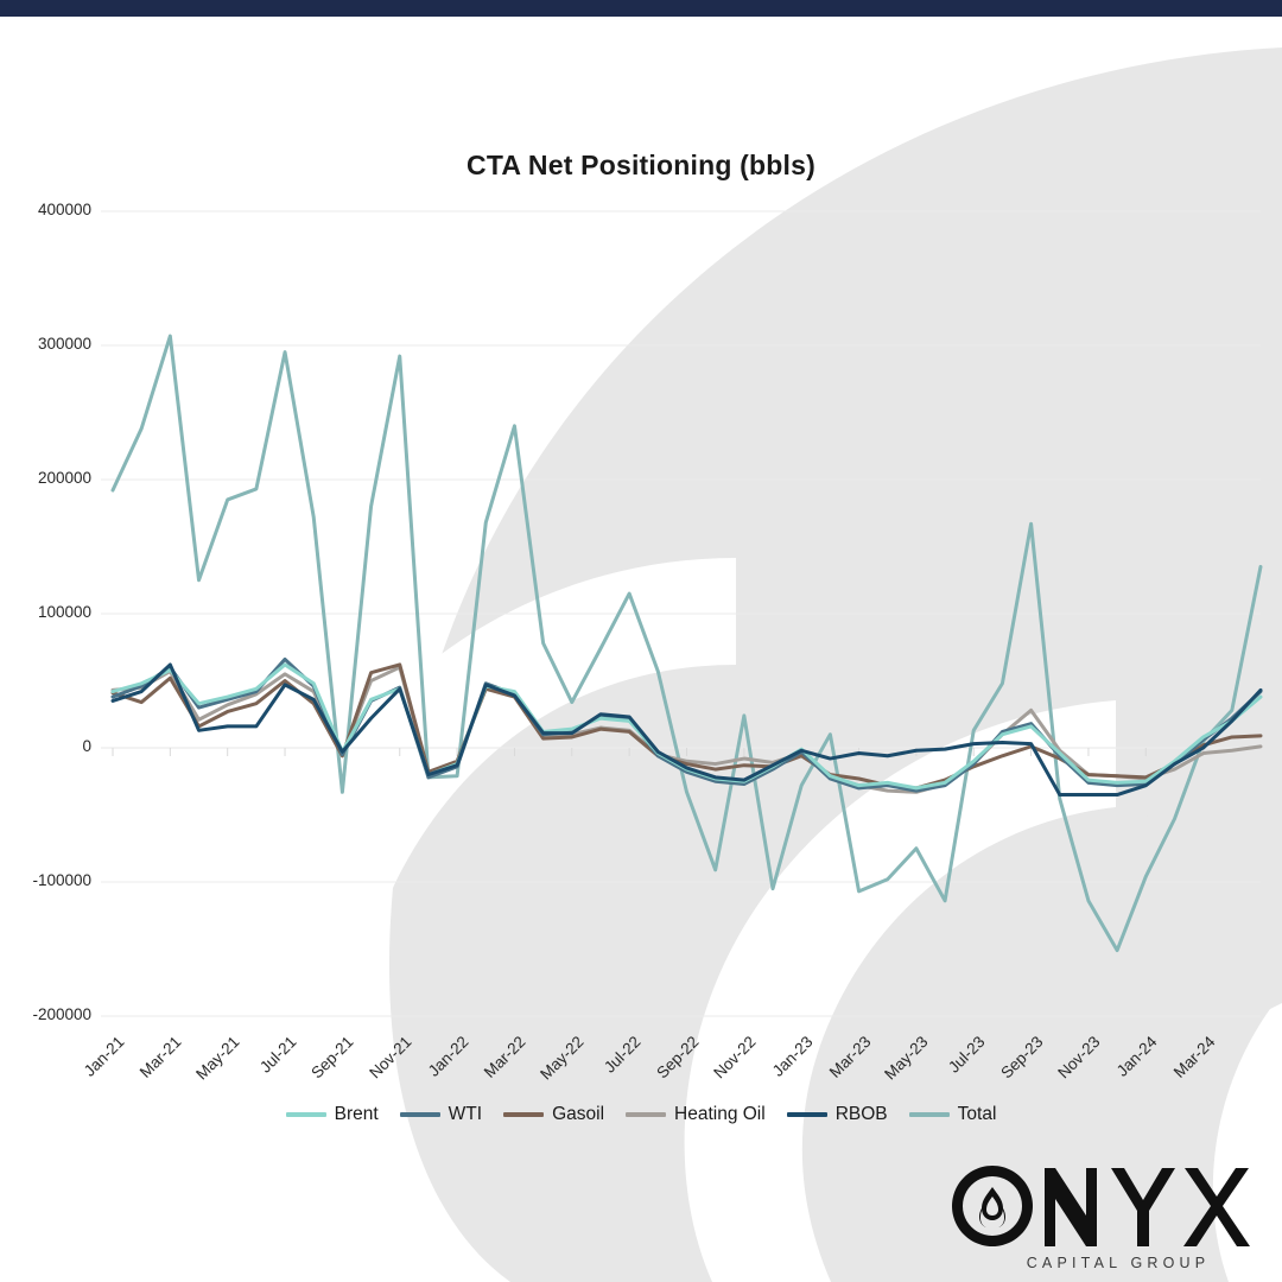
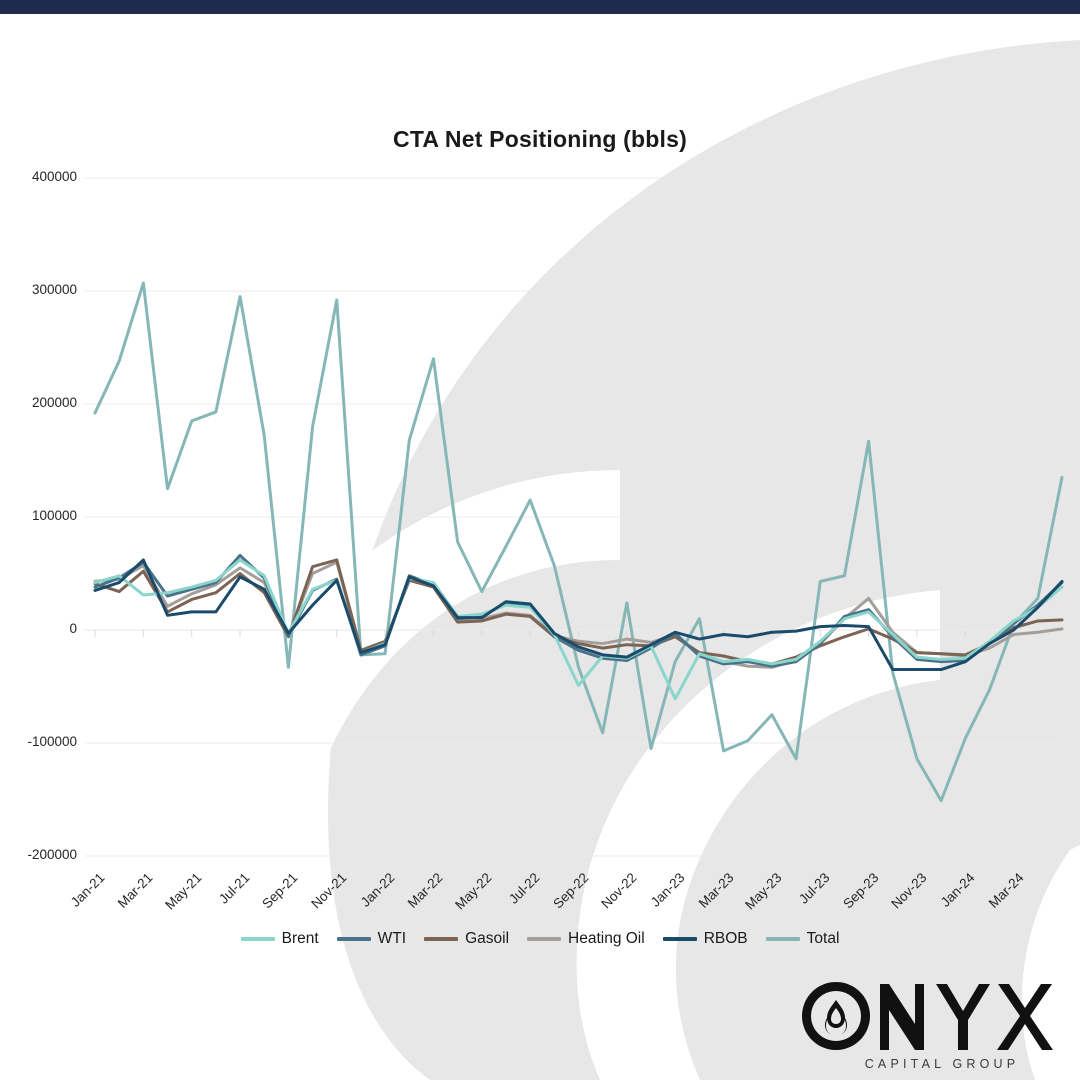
Brent/Mar-21: 58000 -> 31000
Brent/Sep-22: -16000 -> -49000
Brent/Jan-23: -1000 -> -61000
Total/Jul-23: 13000 -> 43000
